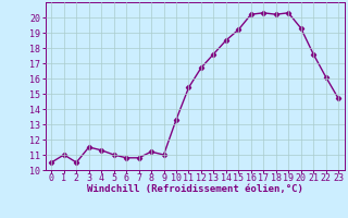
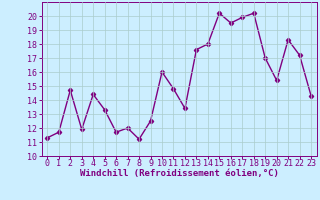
0: 10.5 -> 11.3
1: 11.0 -> 11.7
2: 10.5 -> 14.7
3: 11.5 -> 11.9
4: 11.3 -> 14.4
5: 11.0 -> 13.3
6: 10.8 -> 11.7
7: 10.8 -> 12.0
9: 11.0 -> 12.5
10: 13.3 -> 16.0
11: 15.4 -> 14.8
12: 16.7 -> 13.4
14: 18.5 -> 18.0
15: 19.2 -> 20.2
16: 20.2 -> 19.5
17: 20.3 -> 19.9
19: 20.3 -> 17.0
20: 19.3 -> 15.4
21: 17.6 -> 18.3
22: 16.1 -> 17.2
23: 14.7 -> 14.3
